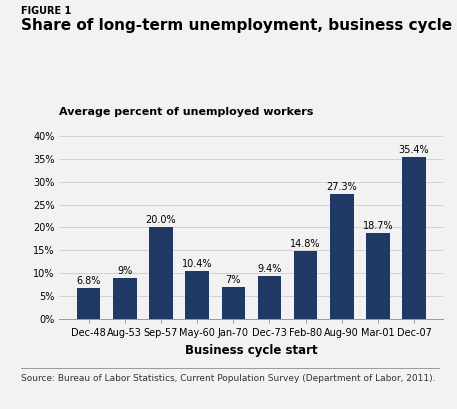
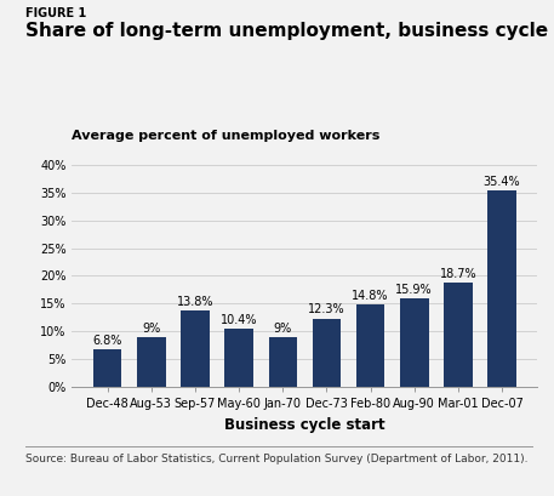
Sep-57: 20.0% -> 13.8%
Jan-70: 7% -> 9%
Dec-73: 9.4% -> 12.3%
Aug-90: 27.3% -> 15.9%
